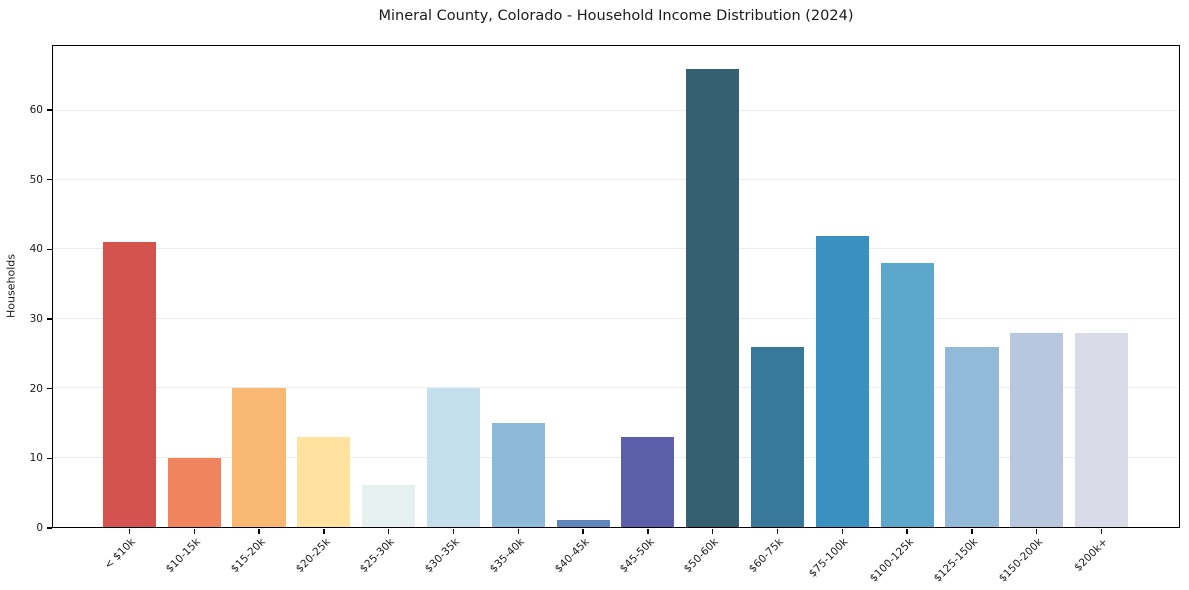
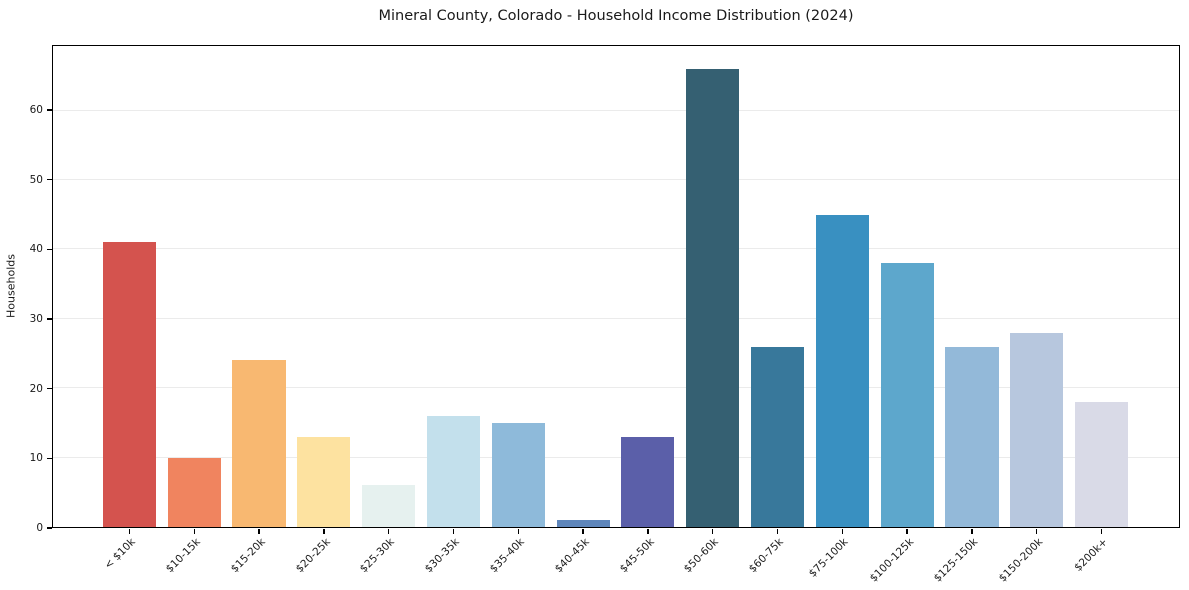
$15-20k: 20 -> 24
$30-35k: 20 -> 16
$75-100k: 42 -> 45
$200k+: 28 -> 18
